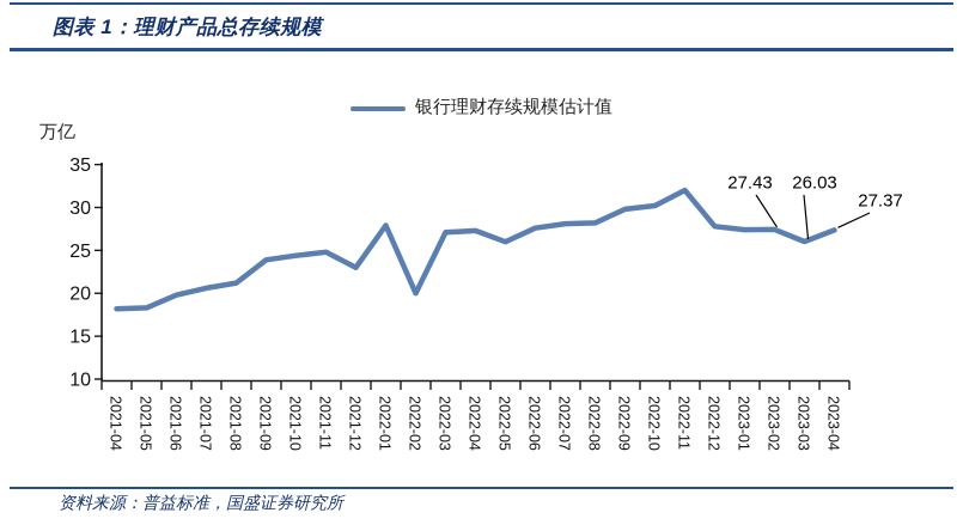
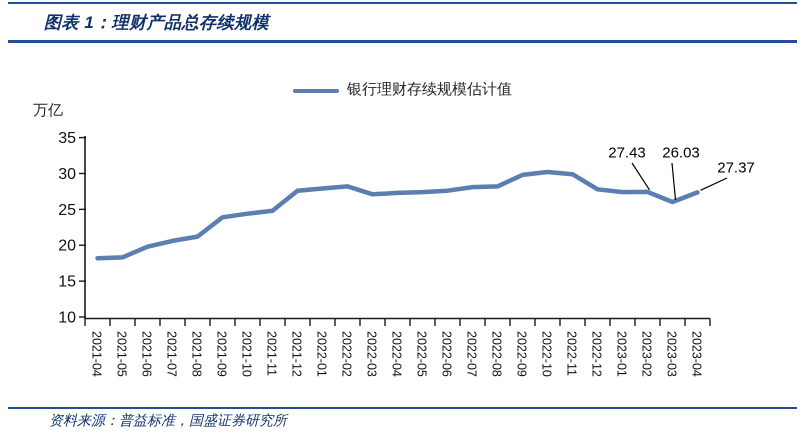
2021-12: 23 -> 28
2022-02: 20 -> 28
2022-05: 26 -> 27
2022-11: 32 -> 30
